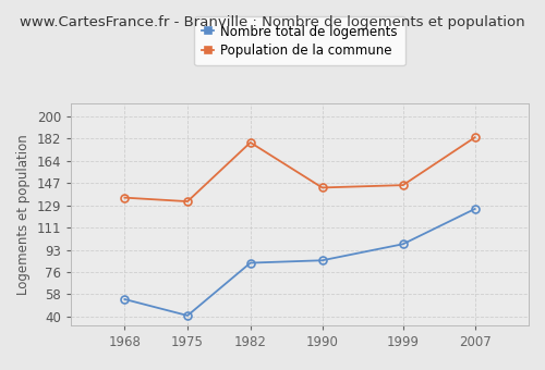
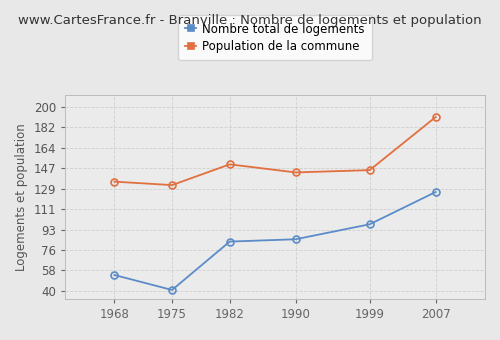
Population de la commune/1982: 179 -> 150
Population de la commune/2007: 183 -> 191
